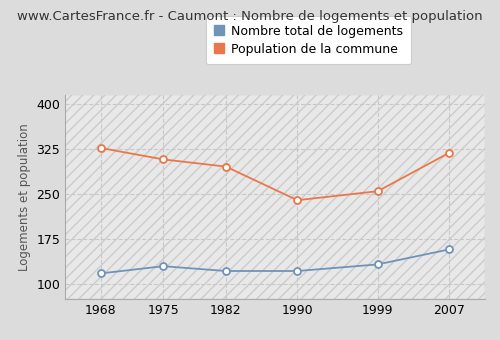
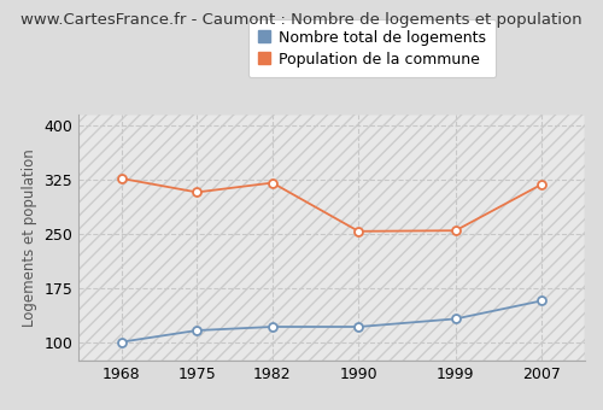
Nombre total de logements/1968: 118 -> 101
Nombre total de logements/1975: 130 -> 117
Population de la commune/1982: 296 -> 321
Population de la commune/1990: 240 -> 254
